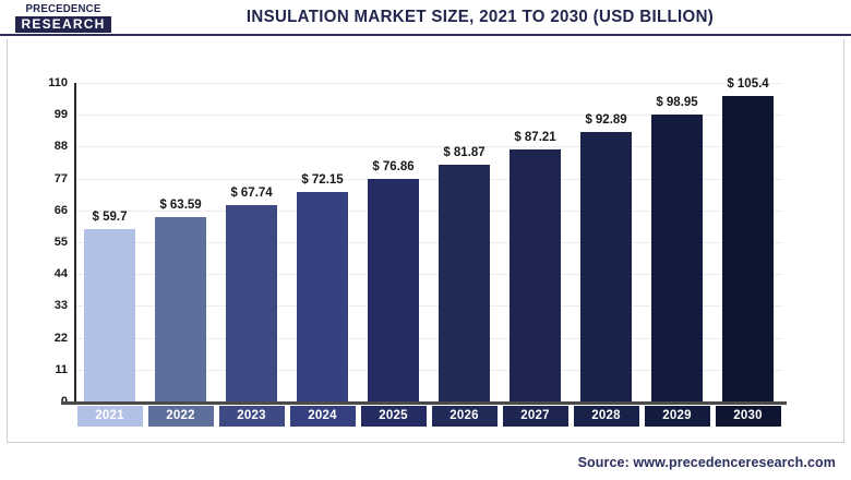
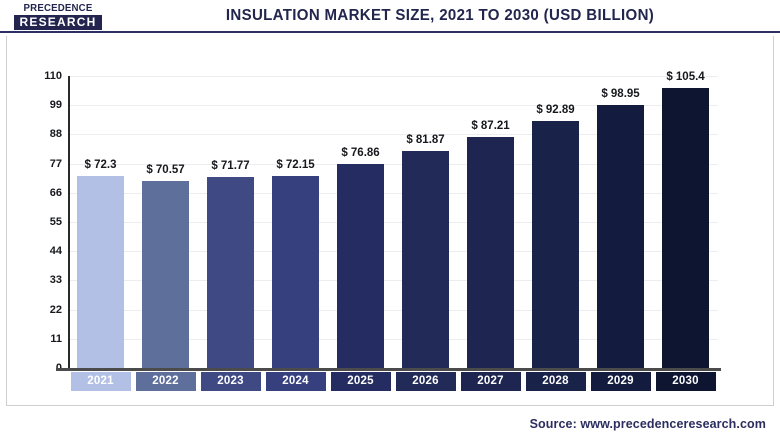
2021: 59.7 -> 72.3
2022: 63.59 -> 70.57
2023: 67.74 -> 71.77
